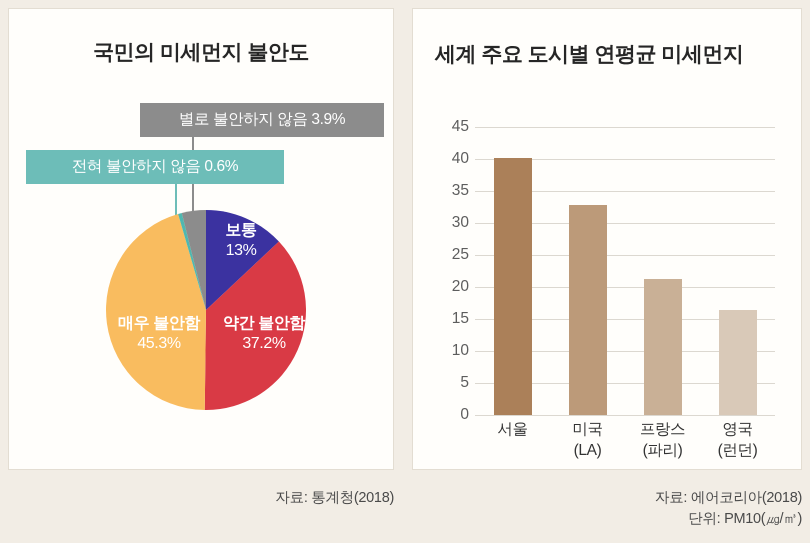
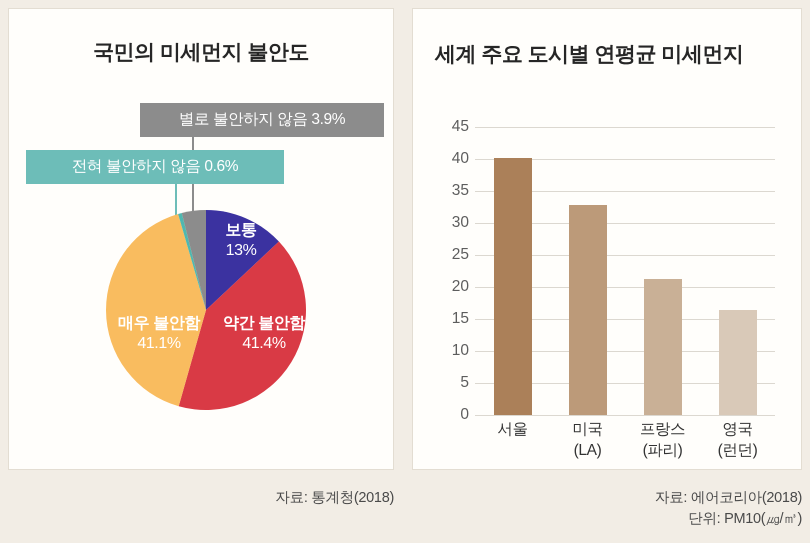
국민의 미세먼지 불안도/약간 불안함: 37.2% -> 41.4%
국민의 미세먼지 불안도/매우 불안함: 45.3% -> 41.1%
